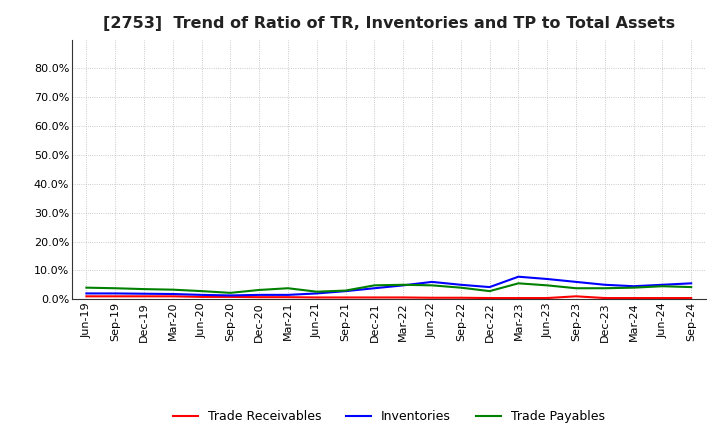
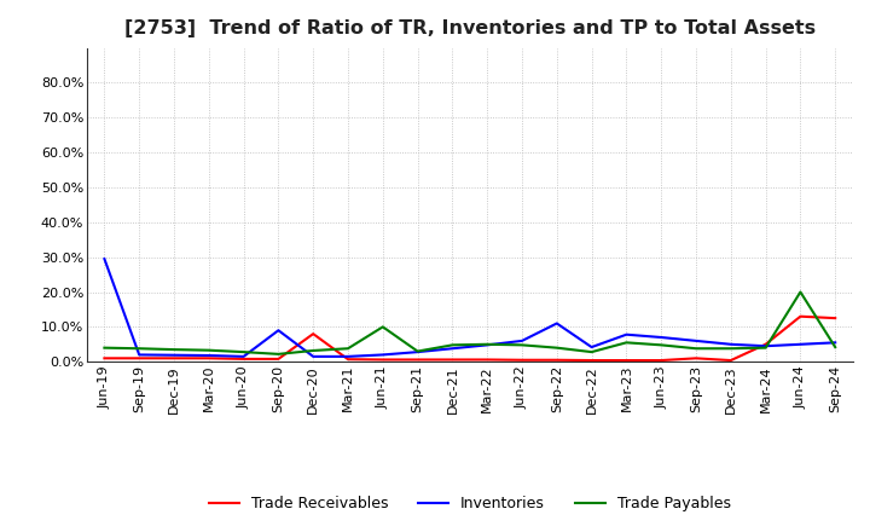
Inventories/Jun-19: 2.0% -> 29.5%
Inventories/Sep-20: 1.3% -> 9.0%
Trade Receivables/Dec-20: 0.7% -> 8.0%
Trade Payables/Jun-21: 2.6% -> 10.0%
Inventories/Sep-22: 5.0% -> 11.0%
Trade Receivables/Mar-24: 0.4% -> 5.0%
Trade Receivables/Jun-24: 0.4% -> 13.0%
Trade Payables/Jun-24: 4.5% -> 20.0%
Trade Receivables/Sep-24: 0.4% -> 12.5%
